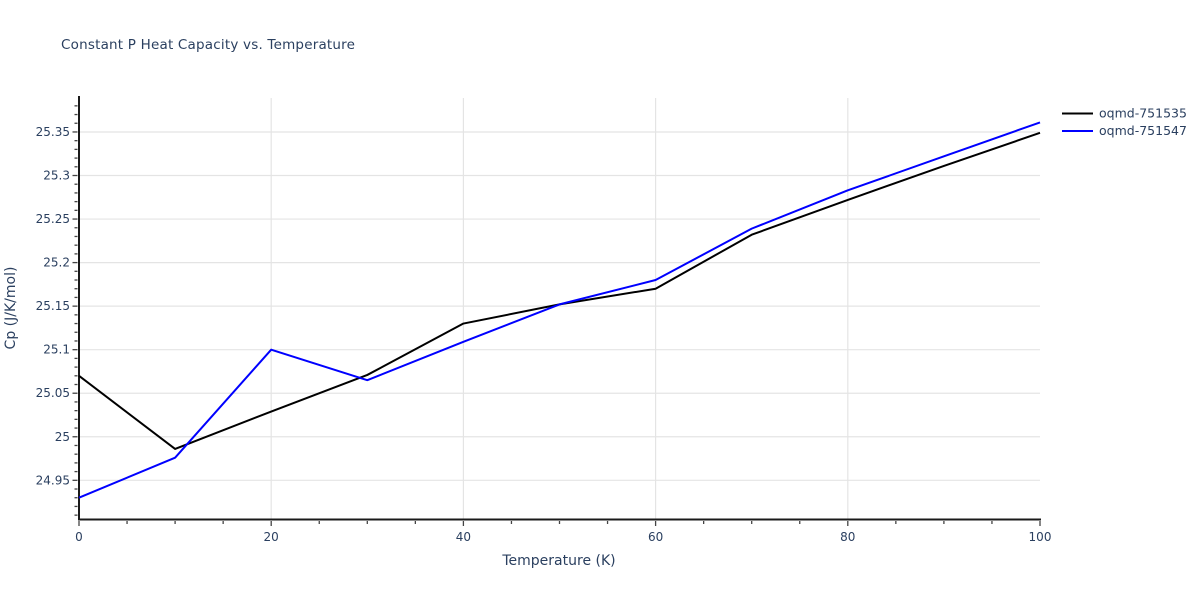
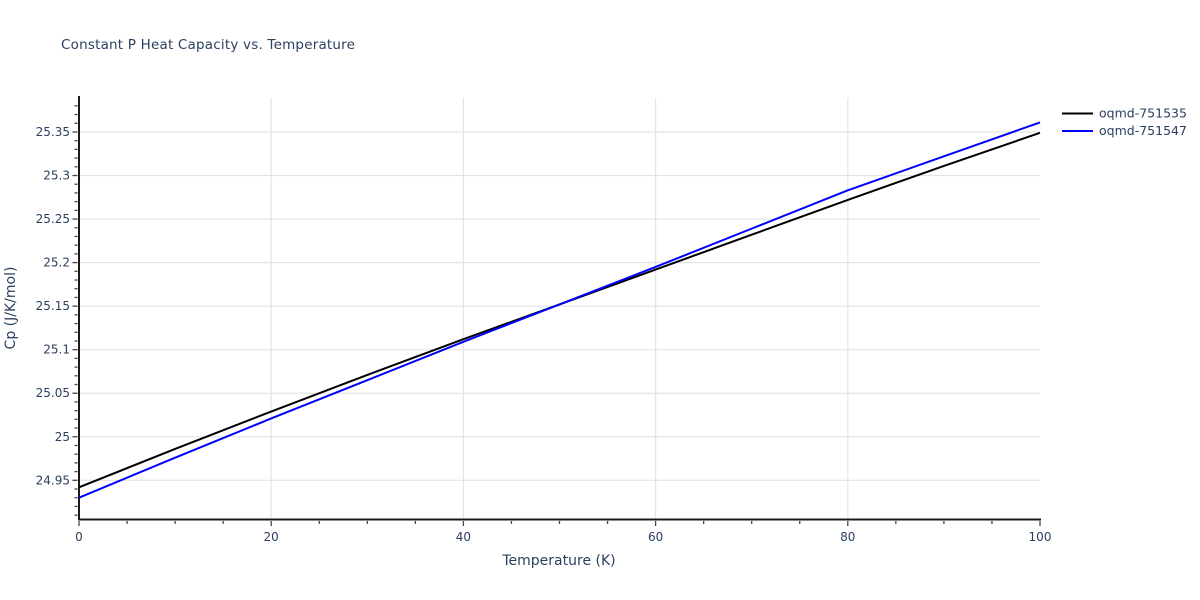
oqmd-751535/0: 25.07 -> 24.94
oqmd-751547/20: 25.10 -> 25.02
oqmd-751535/40: 25.13 -> 25.11
oqmd-751535/60: 25.17 -> 25.19
oqmd-751547/60: 25.18 -> 25.20
